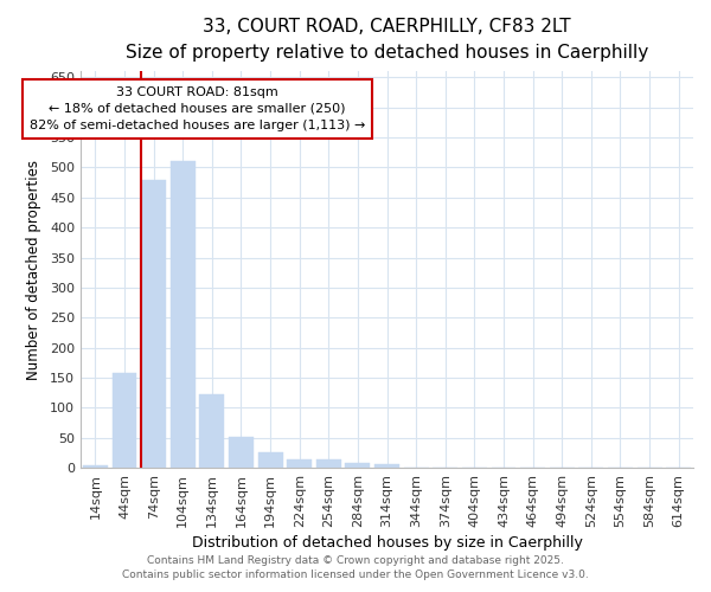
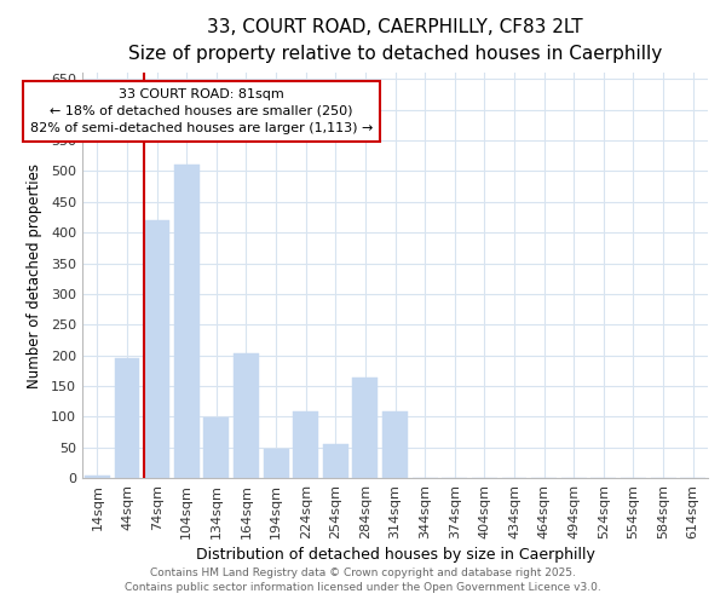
44sqm: 158 -> 196
74sqm: 480 -> 420
134sqm: 122 -> 98
164sqm: 51 -> 204
194sqm: 25 -> 48
224sqm: 13 -> 108
254sqm: 13 -> 56
284sqm: 8 -> 164
314sqm: 7 -> 108
